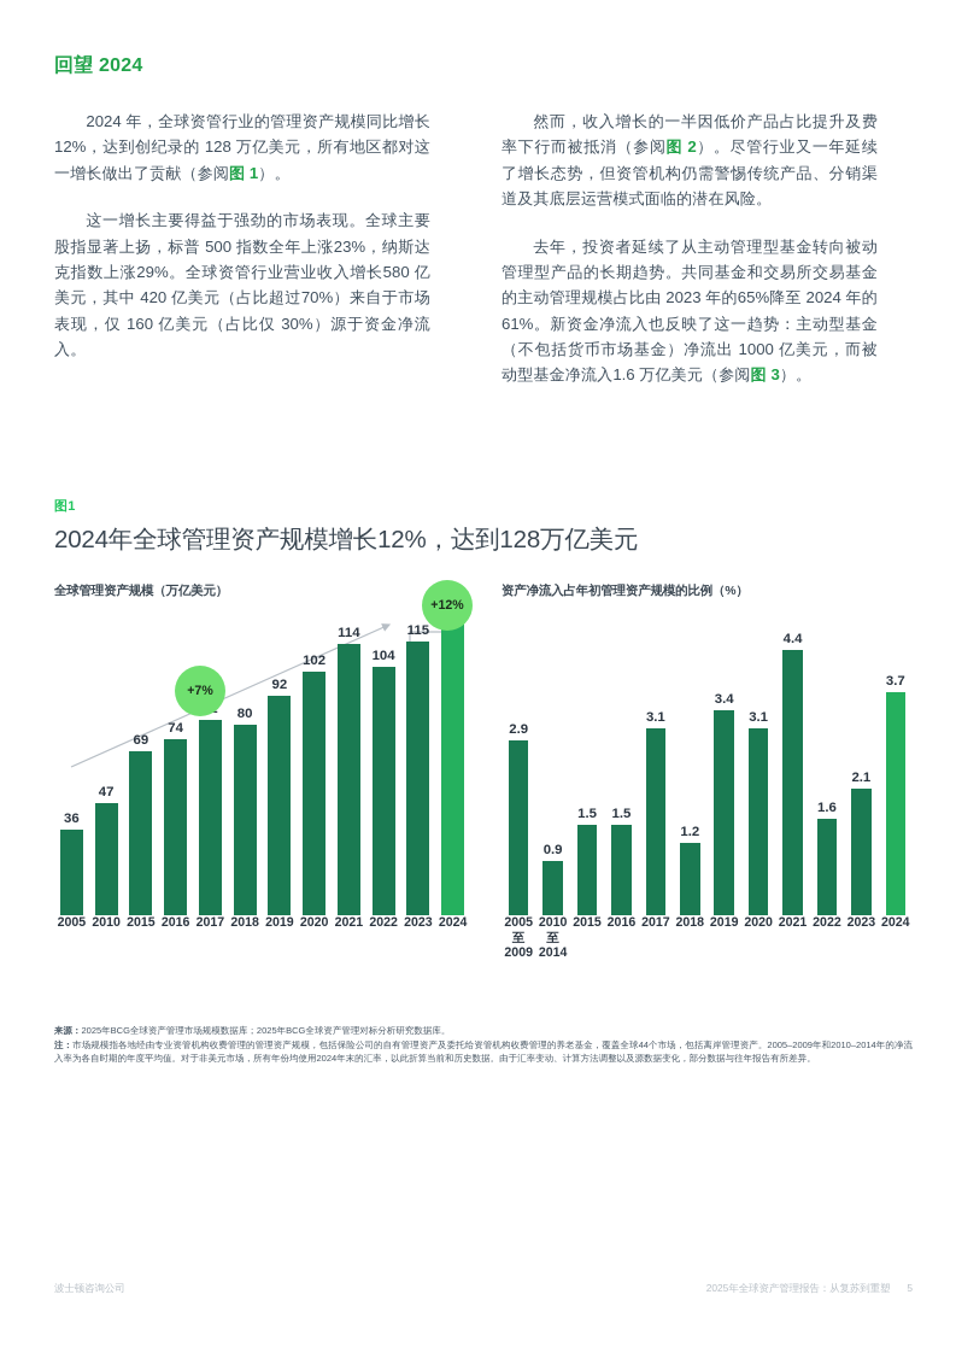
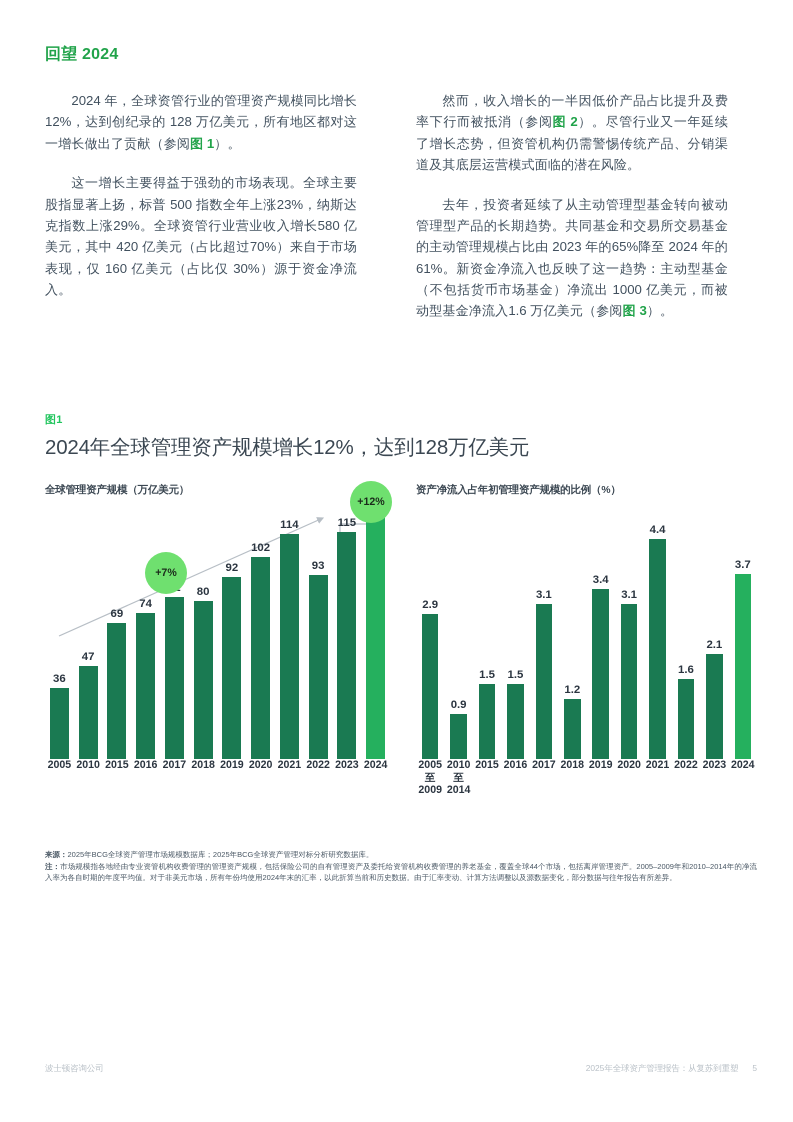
全球管理资产规模（万亿美元）/2022: 104 -> 93
